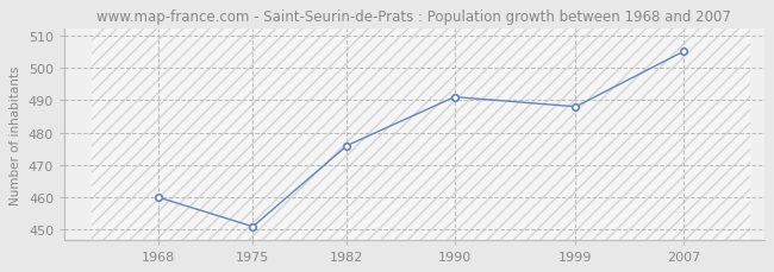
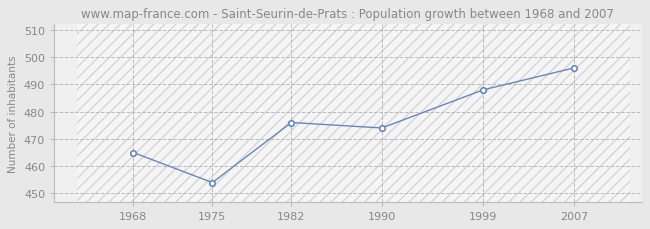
1968: 460 -> 465
1975: 451 -> 454
1990: 491 -> 474
2007: 505 -> 496
